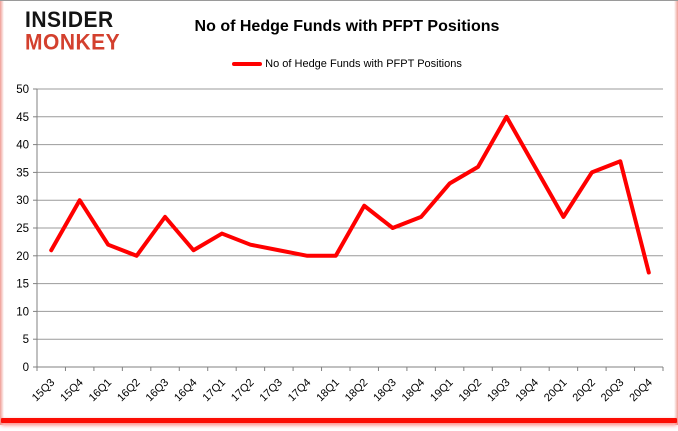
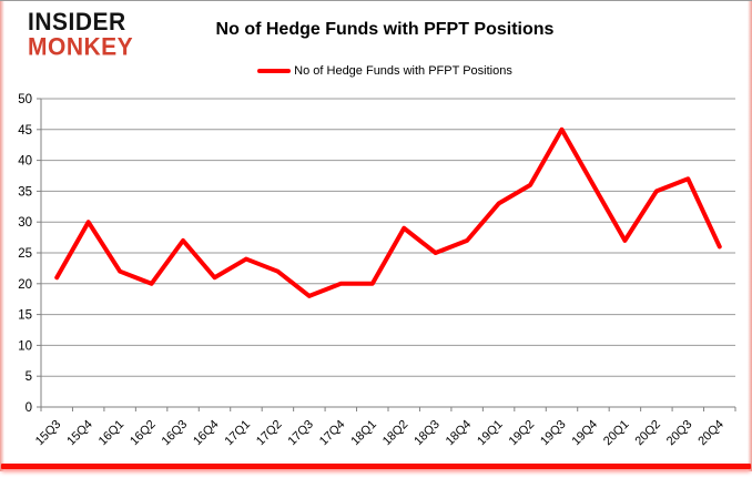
17Q3: 21 -> 18
20Q4: 17 -> 26
